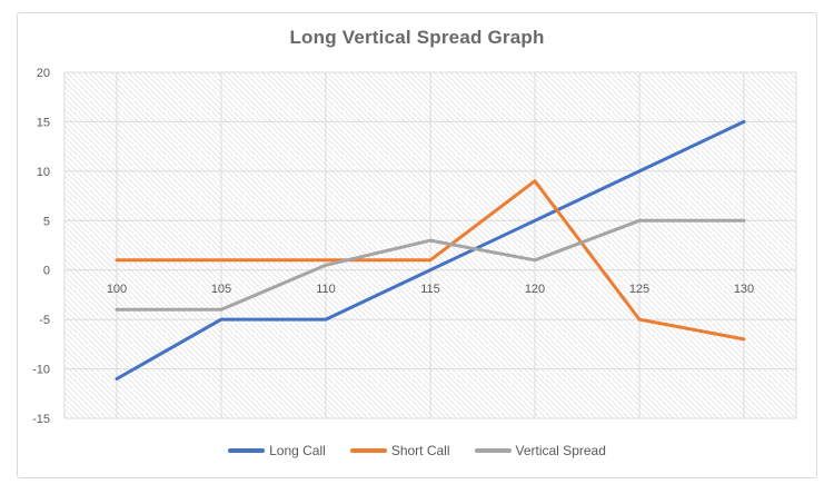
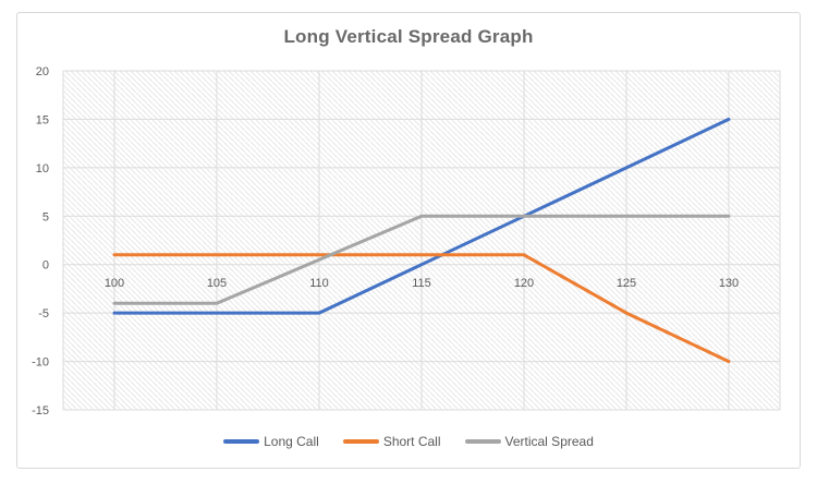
Long Call/100: -11 -> -5
Vertical Spread/115: 3 -> 5
Short Call/120: 9 -> 1
Vertical Spread/120: 1 -> 5
Short Call/130: -7 -> -10
